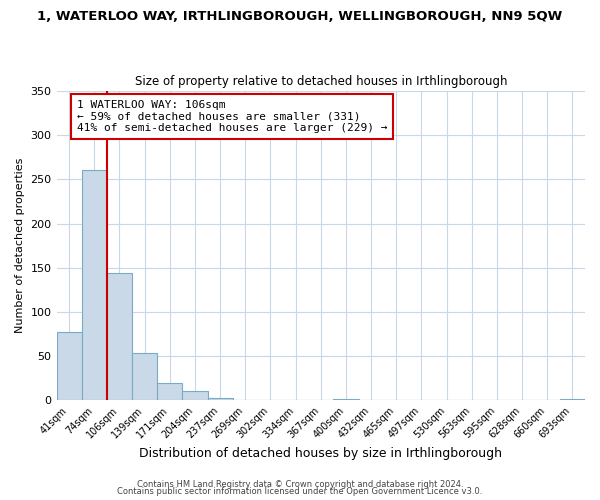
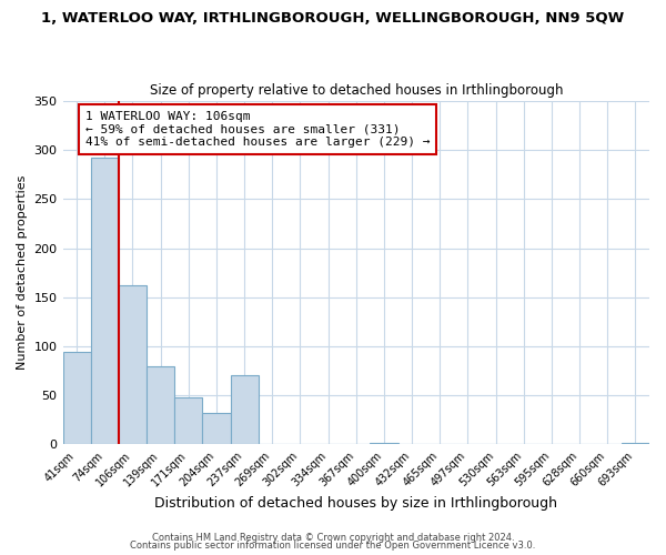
41sqm: 77 -> 94
74sqm: 261 -> 292
106sqm: 144 -> 162
139sqm: 54 -> 80
171sqm: 20 -> 48
204sqm: 10 -> 32
237sqm: 3 -> 70
